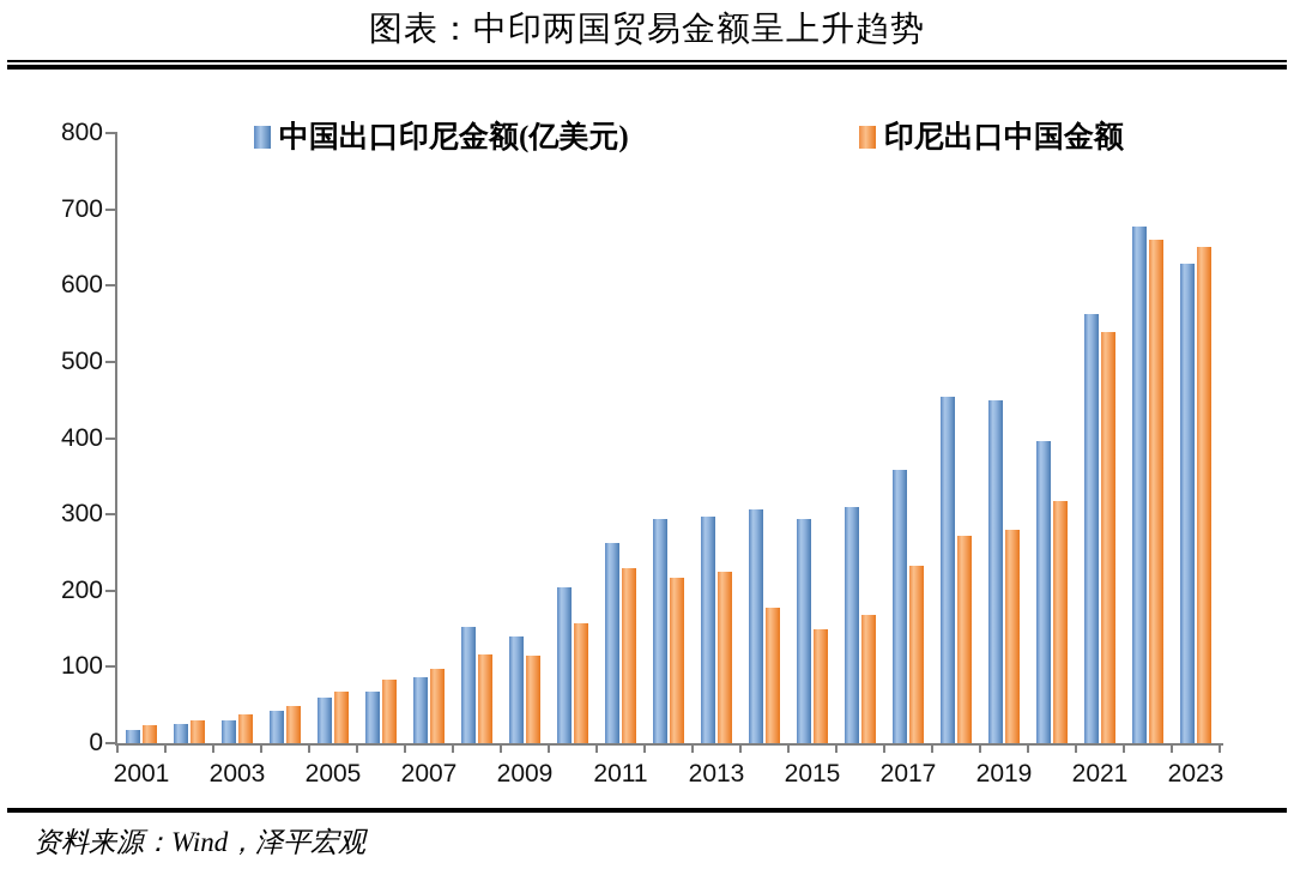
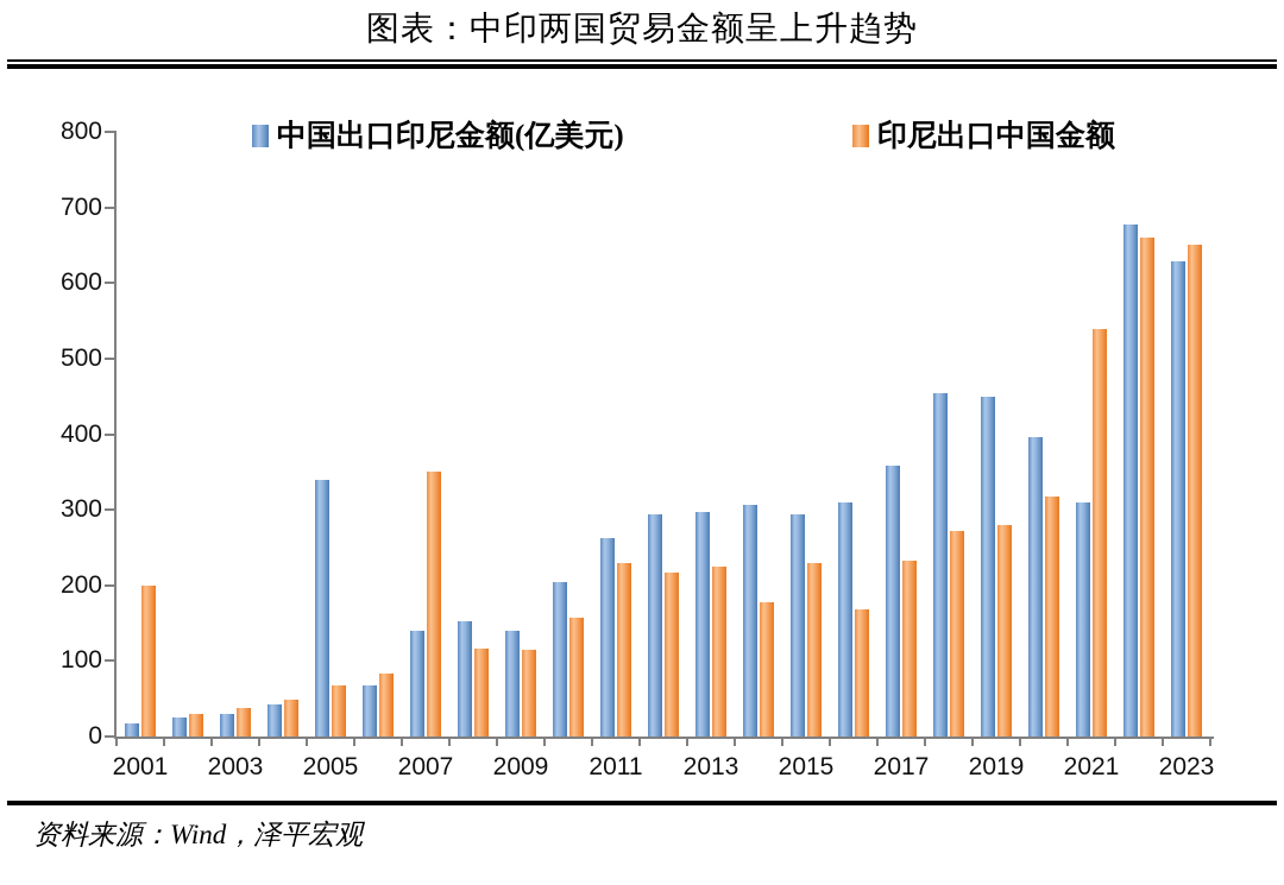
印尼出口中国金额/2001: 20 -> 200
中国出口印尼金额(亿美元)/2005: 60 -> 340
中国出口印尼金额(亿美元)/2007: 90 -> 140
印尼出口中国金额/2007: 100 -> 350
印尼出口中国金额/2015: 150 -> 230
中国出口印尼金额(亿美元)/2021: 560 -> 310
